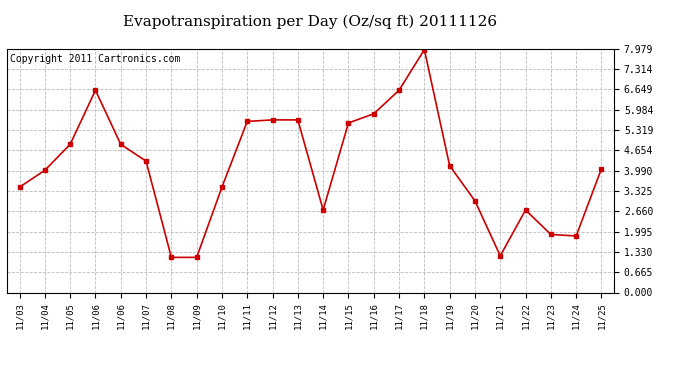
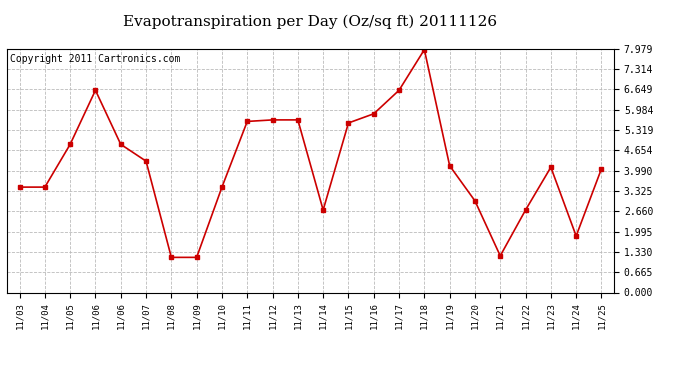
11/04: 4.00 -> 3.45
11/23: 1.90 -> 4.10
